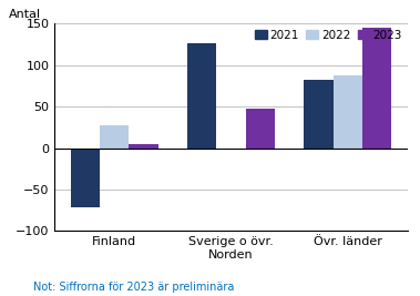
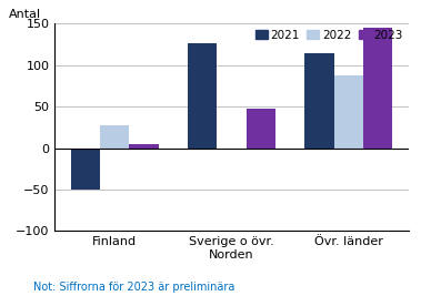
2021/Finland: -72 -> -50
2021/Övr. länder: 82 -> 115
